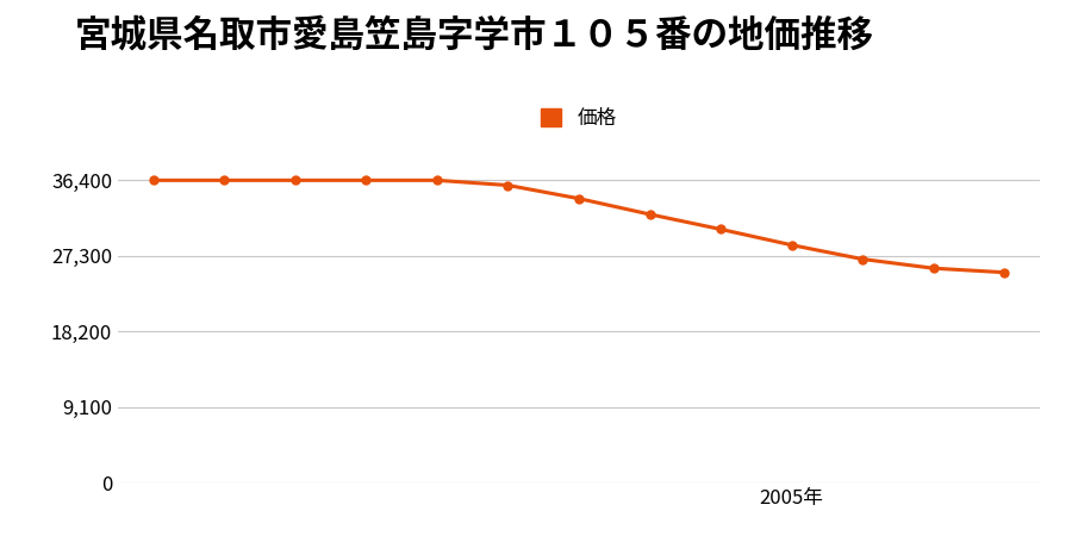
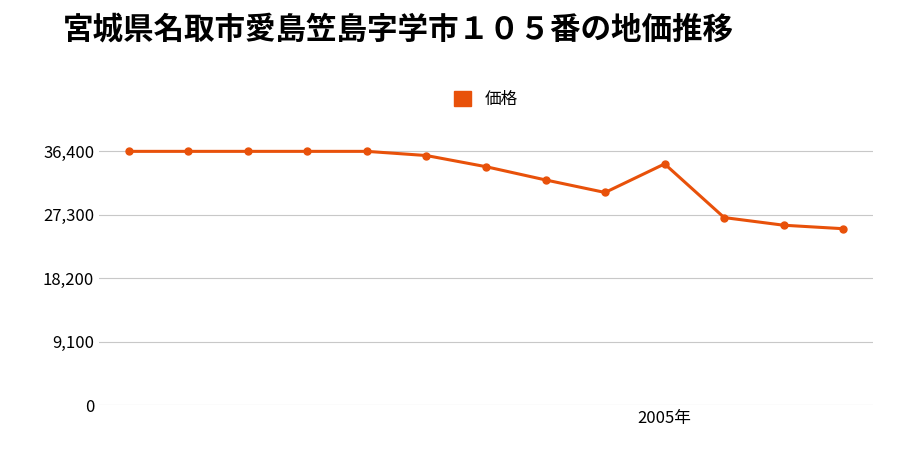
2005年: 28,600 -> 34,600
